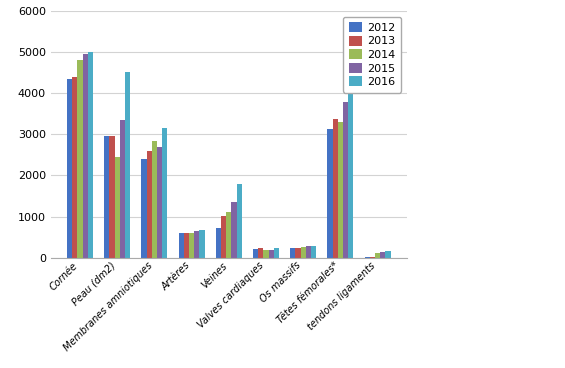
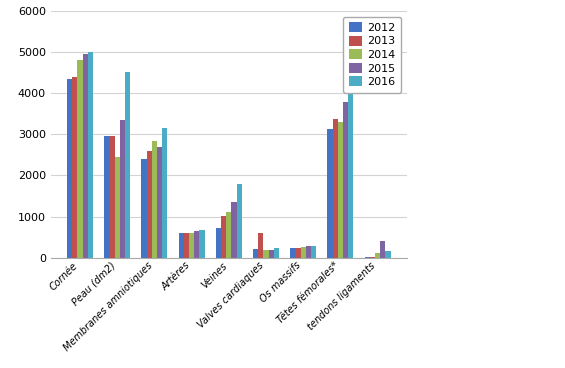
2013/Valves cardiaques: 230 -> 600
2015/tendons ligaments: 130 -> 400
